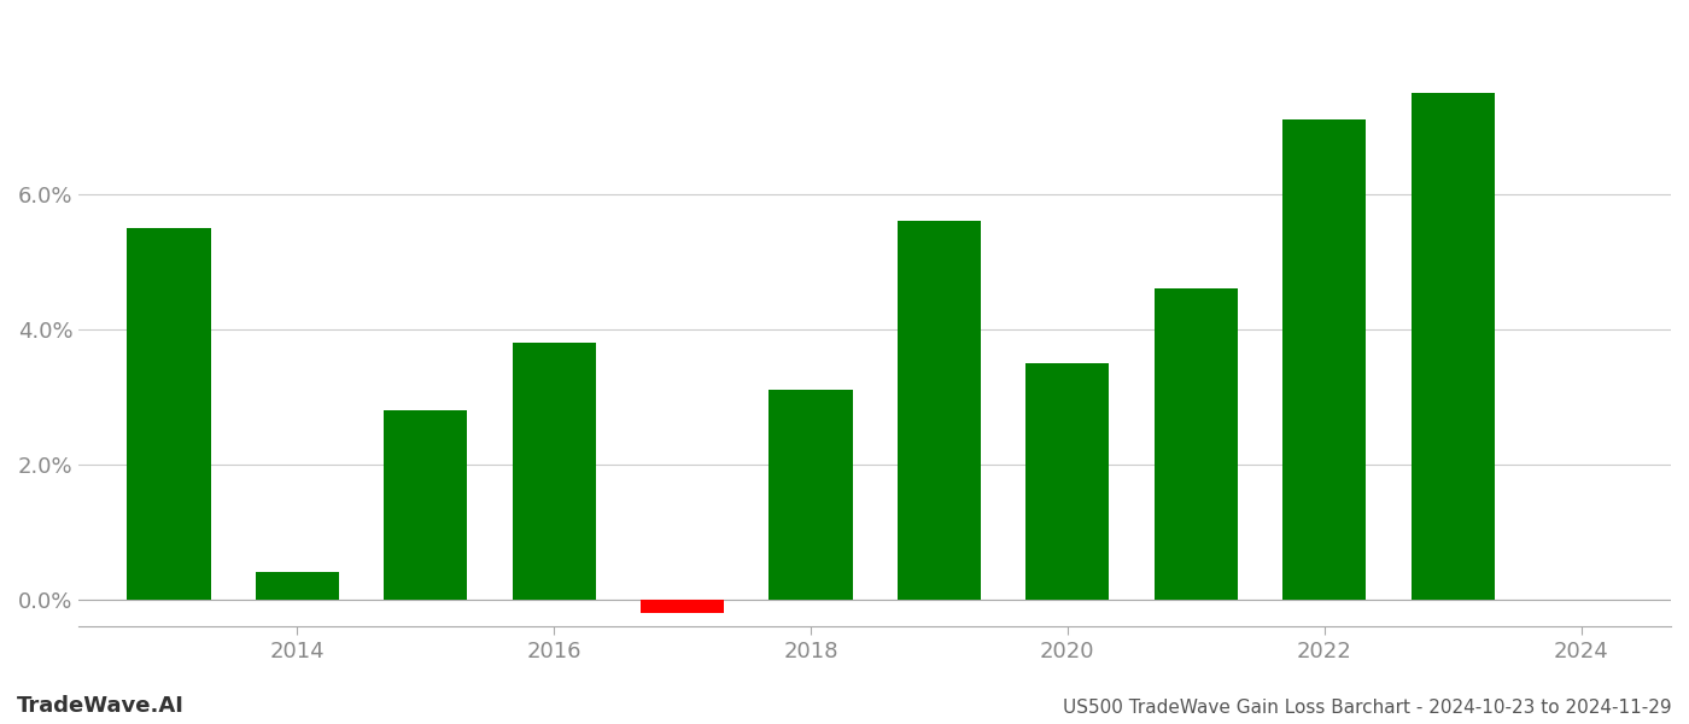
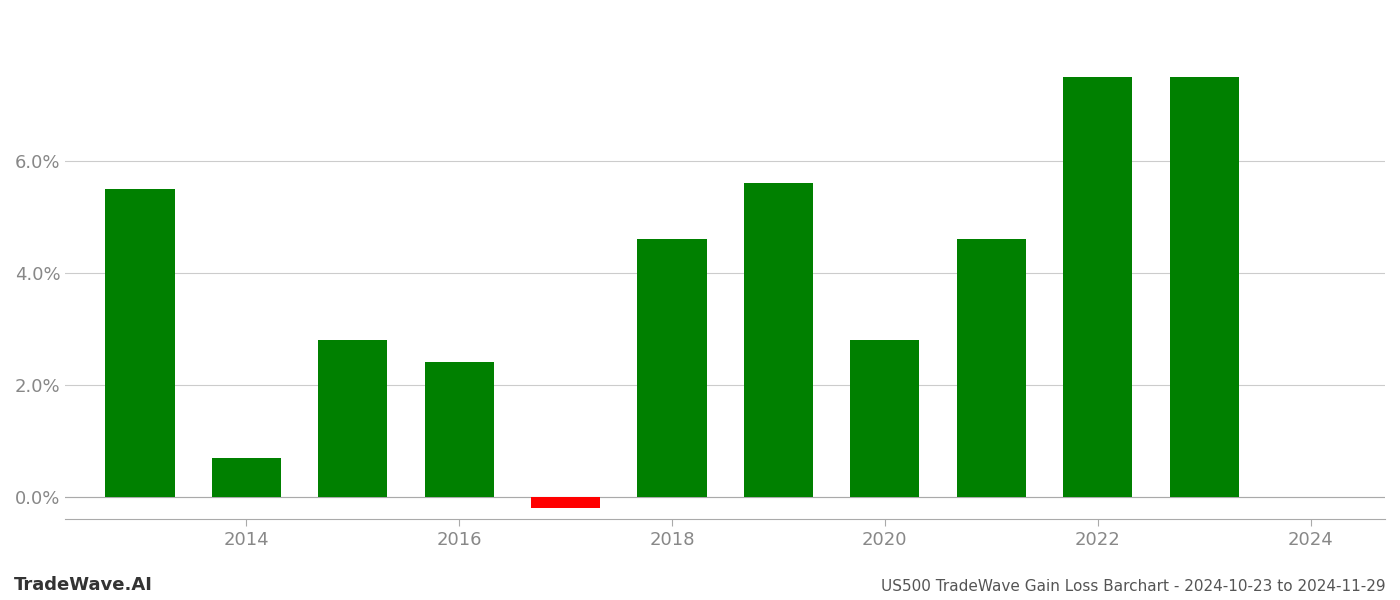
2014: 0.4% -> 0.7%
2016: 3.8% -> 2.4%
2018: 3.1% -> 4.6%
2020: 3.5% -> 2.8%
2022: 7.1% -> 7.5%
